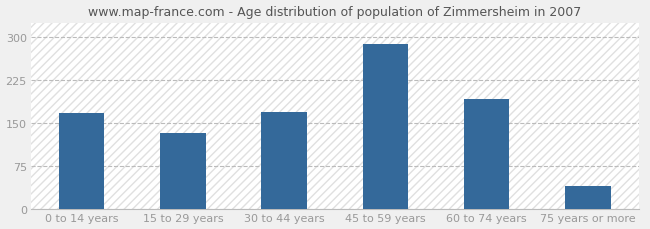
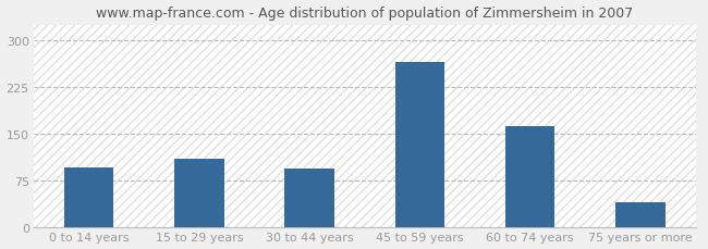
0 to 14 years: 168 -> 96
15 to 29 years: 133 -> 110
30 to 44 years: 170 -> 94
45 to 59 years: 288 -> 266
60 to 74 years: 193 -> 162
